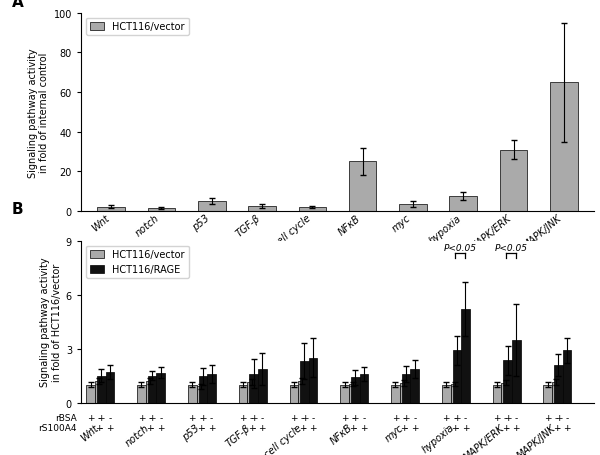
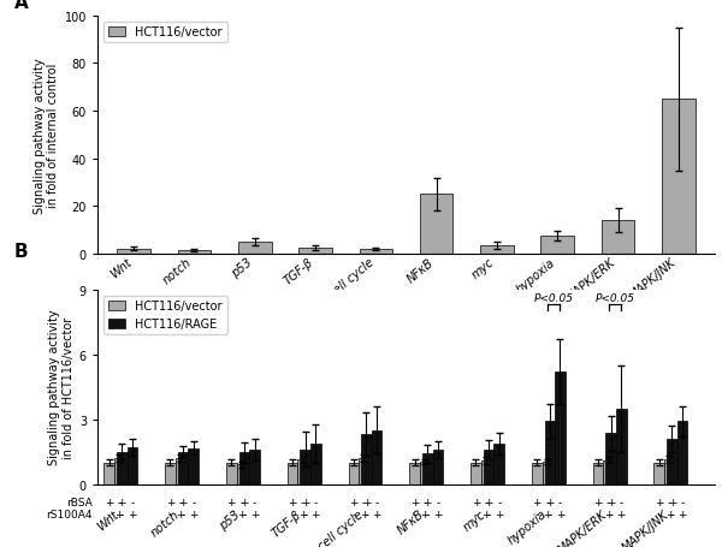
MAPK/ERK: 31 -> 14
